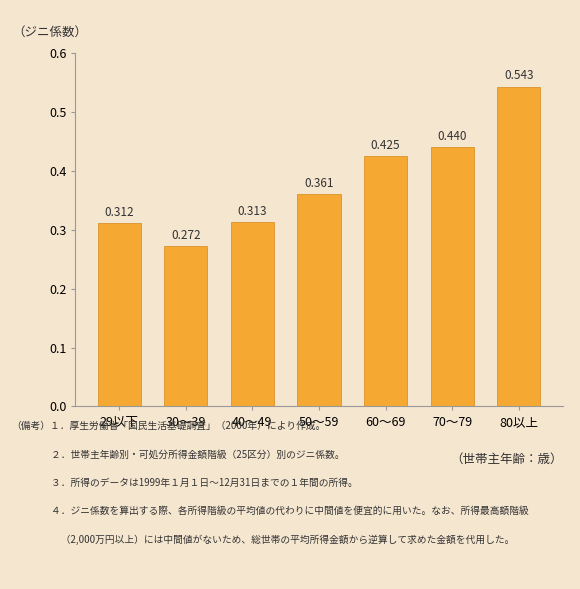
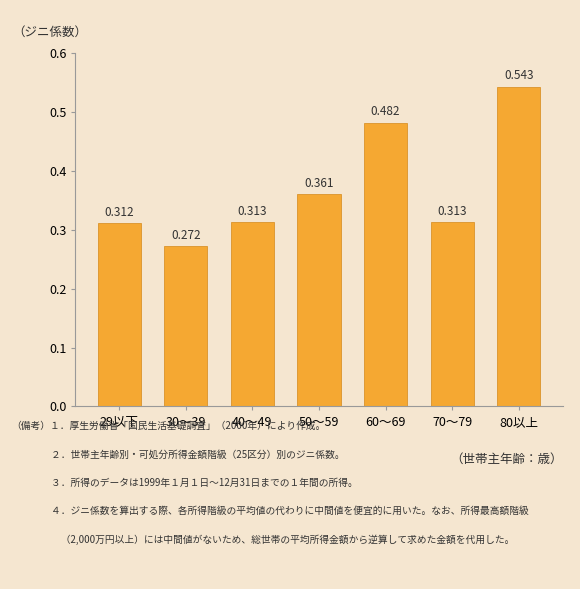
60〜69: 0.425 -> 0.482
70〜79: 0.440 -> 0.313
